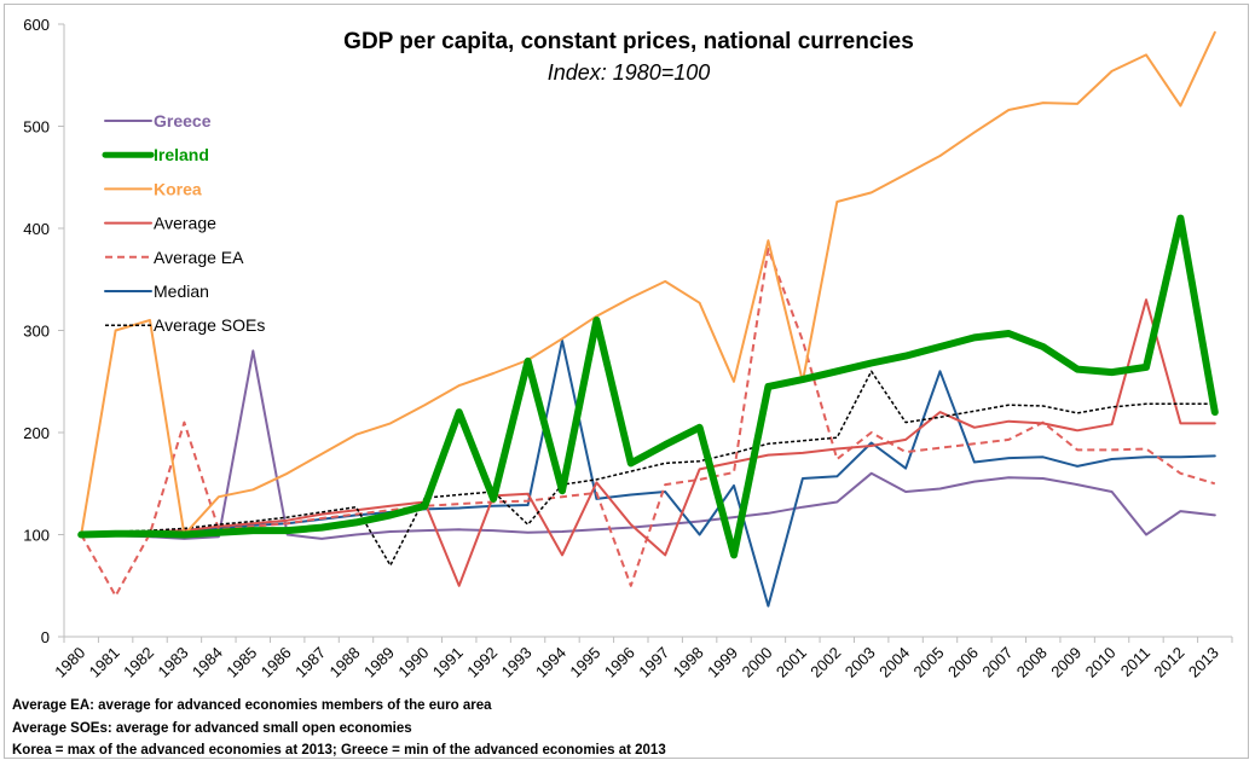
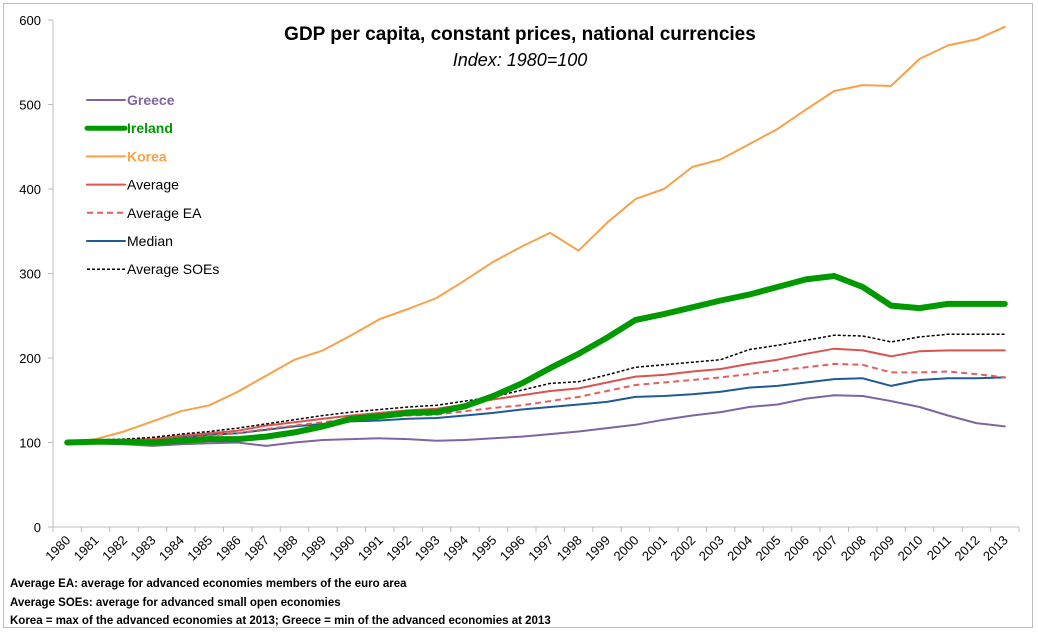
Korea/1981: 300 -> 100
Average EA/1981: 40 -> 100
Korea/1982: 310 -> 110
Korea/1983: 100 -> 120
Average EA/1983: 210 -> 100
Greece/1985: 280 -> 100
Average SOEs/1989: 70 -> 130
Ireland/1991: 220 -> 130
Average/1991: 50 -> 140
Ireland/1993: 270 -> 140
Average SOEs/1993: 110 -> 140
Average/1994: 80 -> 140
Median/1994: 290 -> 130
Ireland/1995: 310 -> 160
Average/1996: 110 -> 160
Average EA/1996: 50 -> 140
Average/1997: 80 -> 160
Median/1998: 100 -> 140
Ireland/1999: 80 -> 220
Korea/1999: 250 -> 360
Average EA/2000: 380 -> 170
Median/2000: 30 -> 150
Korea/2001: 250 -> 400
Average EA/2001: 290 -> 170
Greece/2003: 160 -> 140
Average EA/2003: 200 -> 180
Median/2003: 190 -> 160
Average SOEs/2003: 260 -> 200
Average/2005: 220 -> 200
Median/2005: 260 -> 170
Average EA/2008: 210 -> 190
Greece/2011: 100 -> 130
Average/2011: 330 -> 210
Ireland/2012: 410 -> 260
Korea/2012: 520 -> 580
Average EA/2012: 160 -> 180
Ireland/2013: 220 -> 260
Average EA/2013: 150 -> 180
